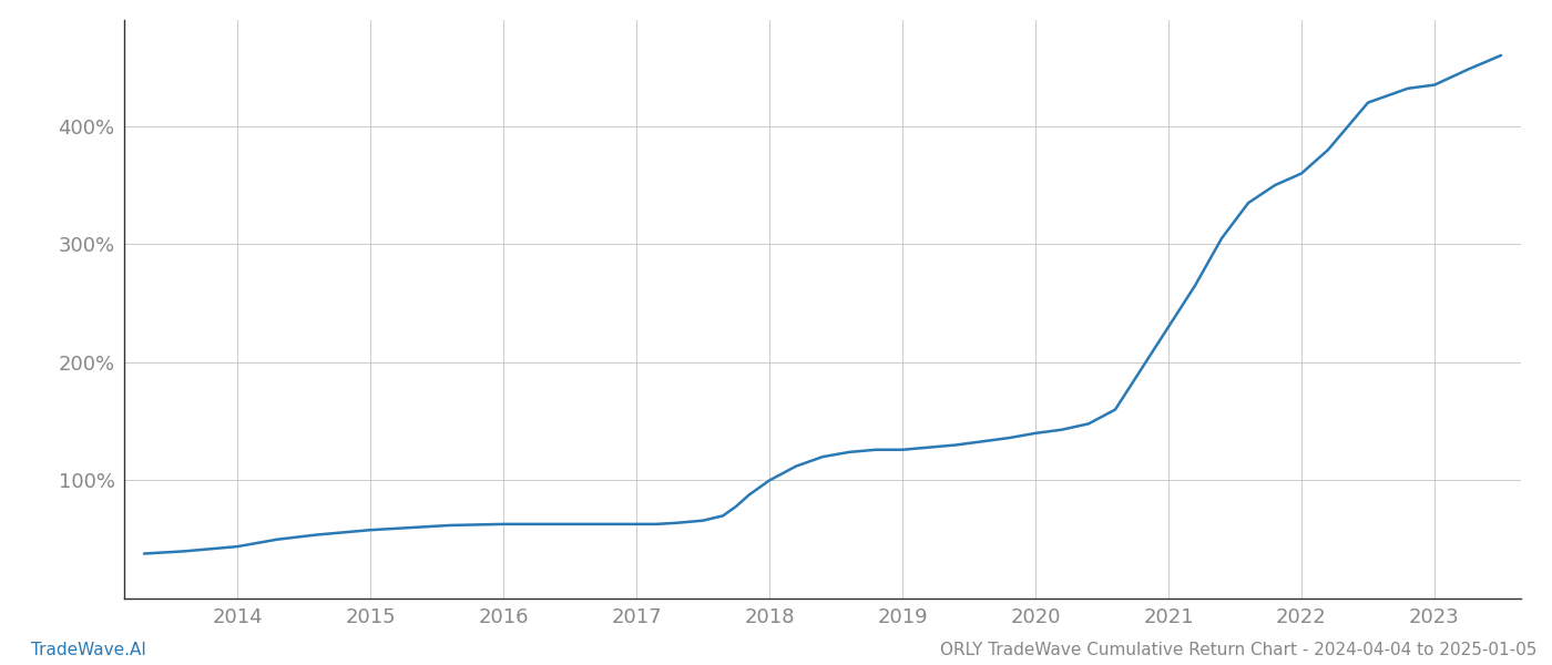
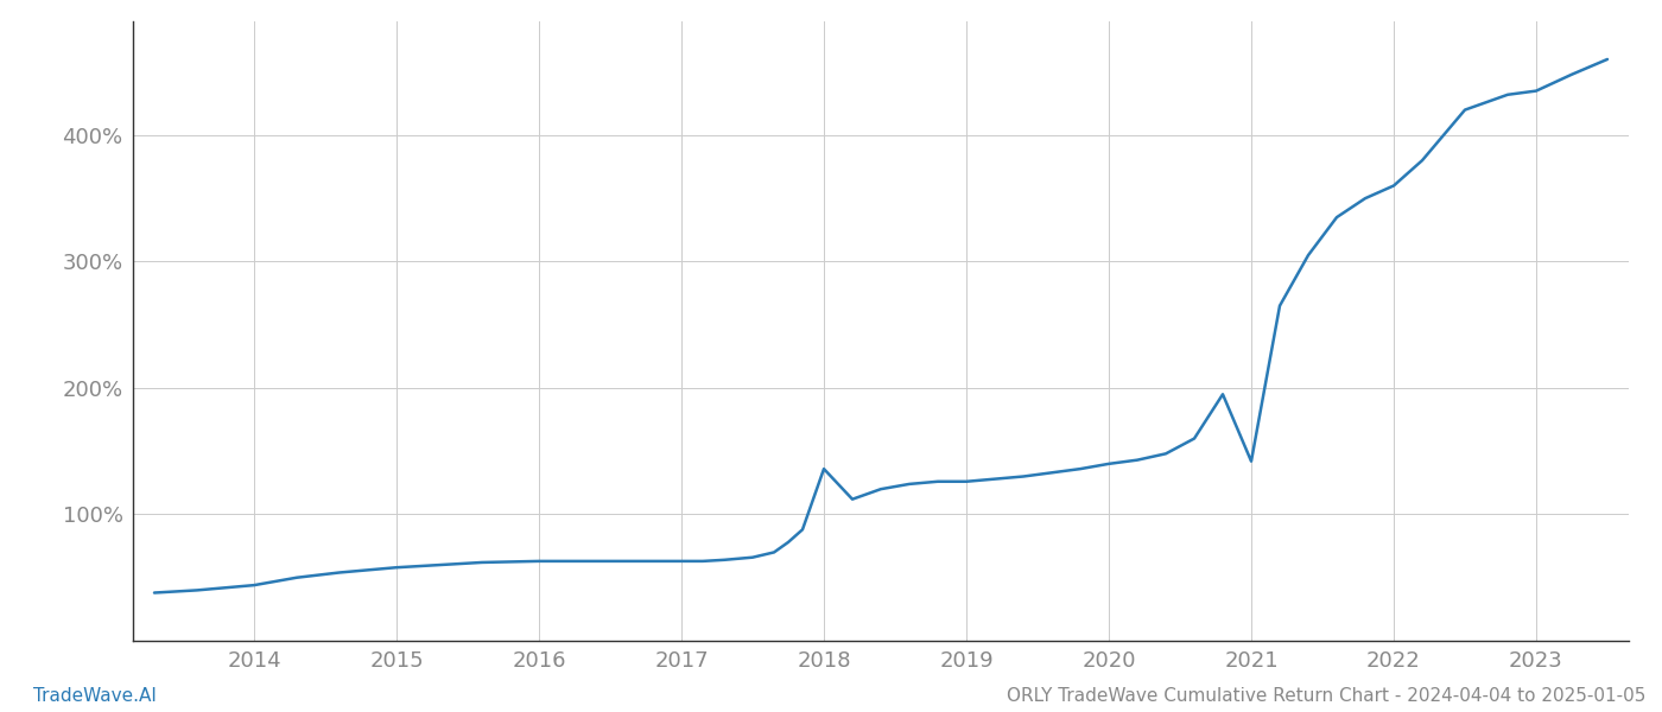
2018: 100% -> 136%
2021: 230% -> 142%
